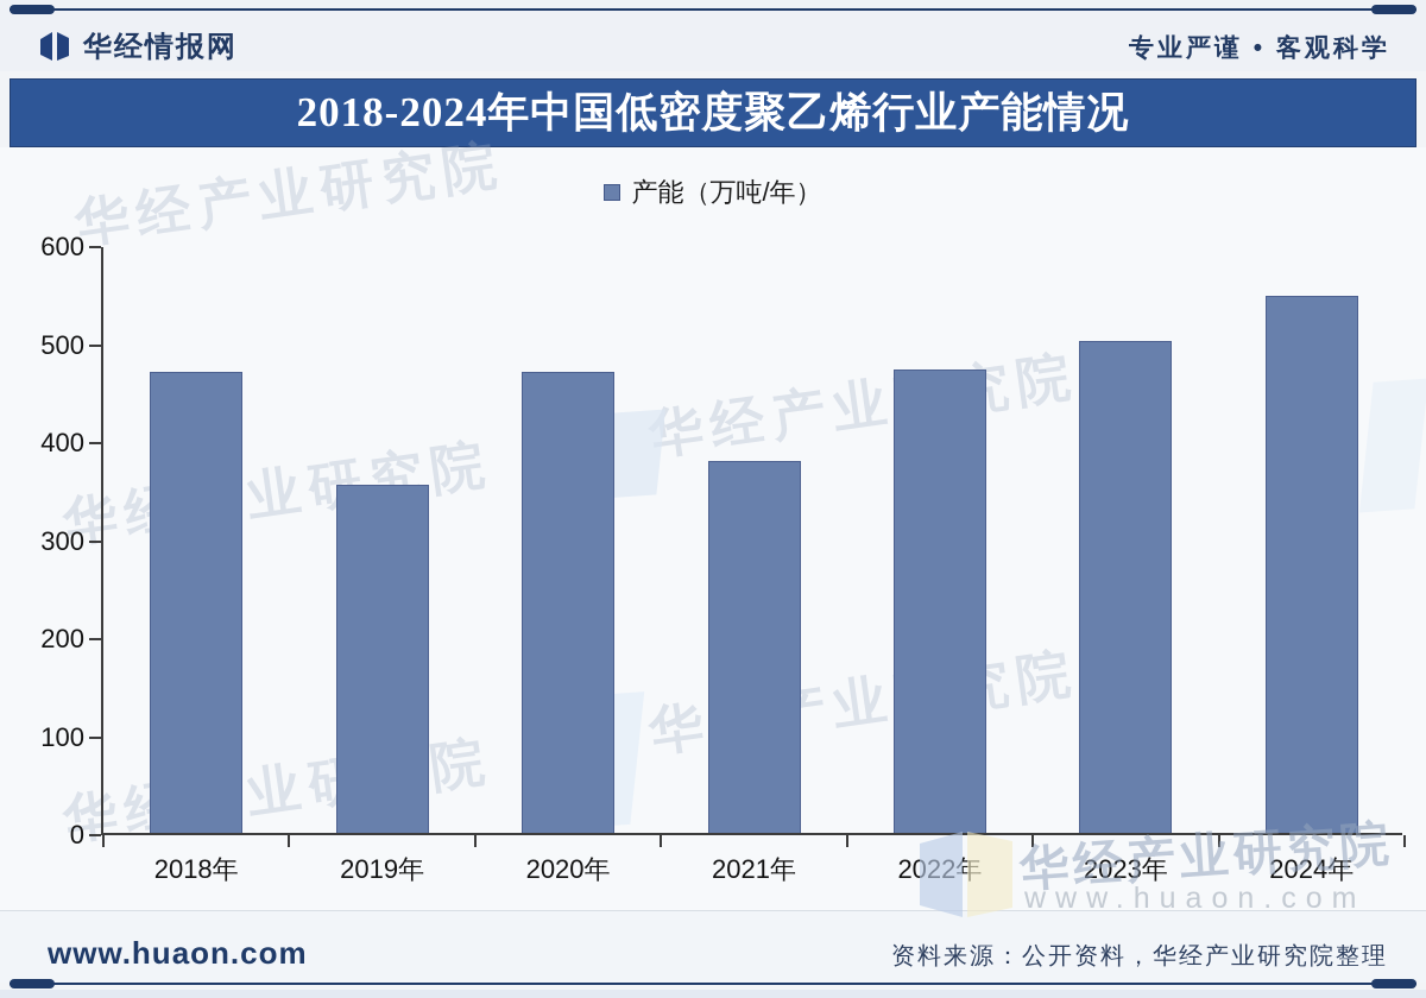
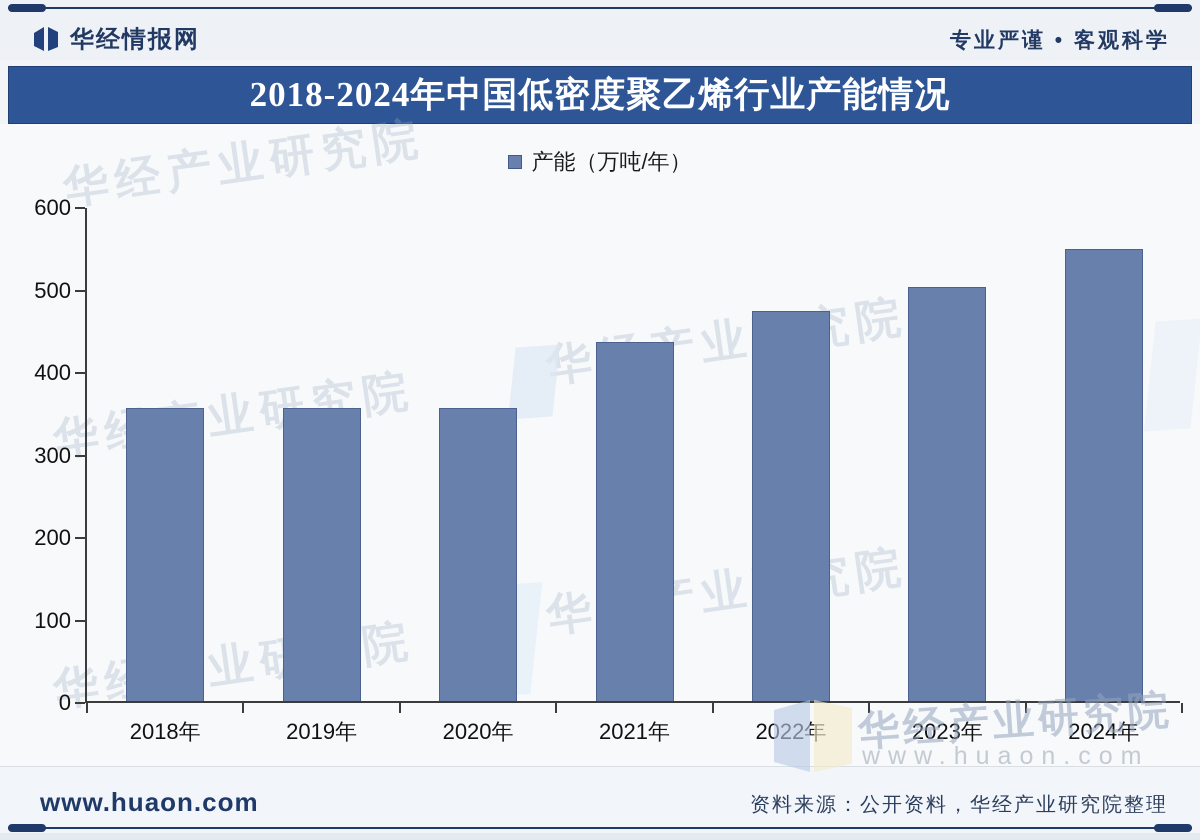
2018年: 470 -> 360
2020年: 470 -> 360
2021年: 380 -> 440
